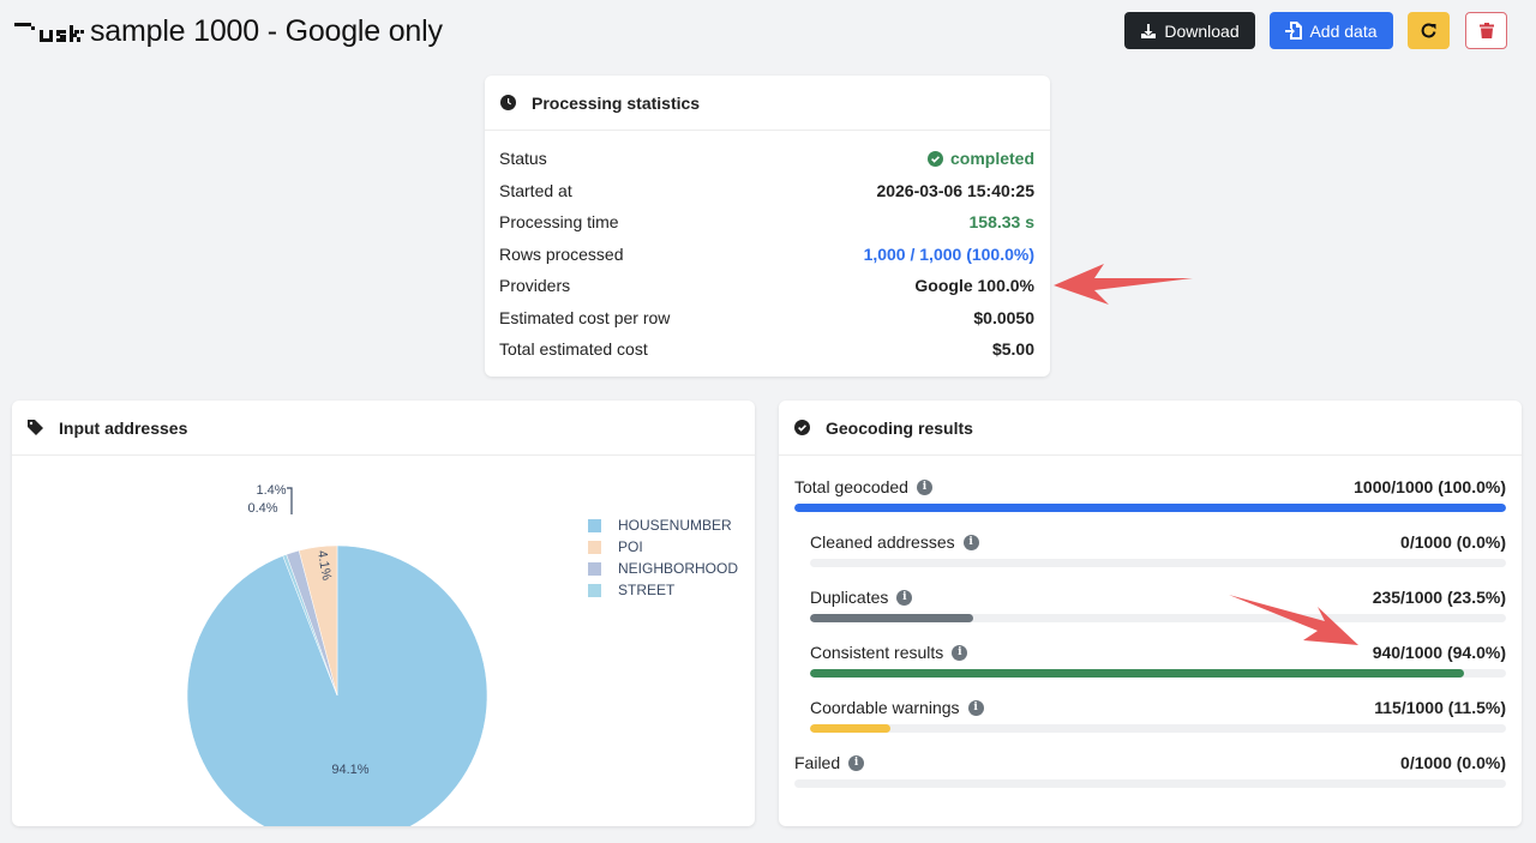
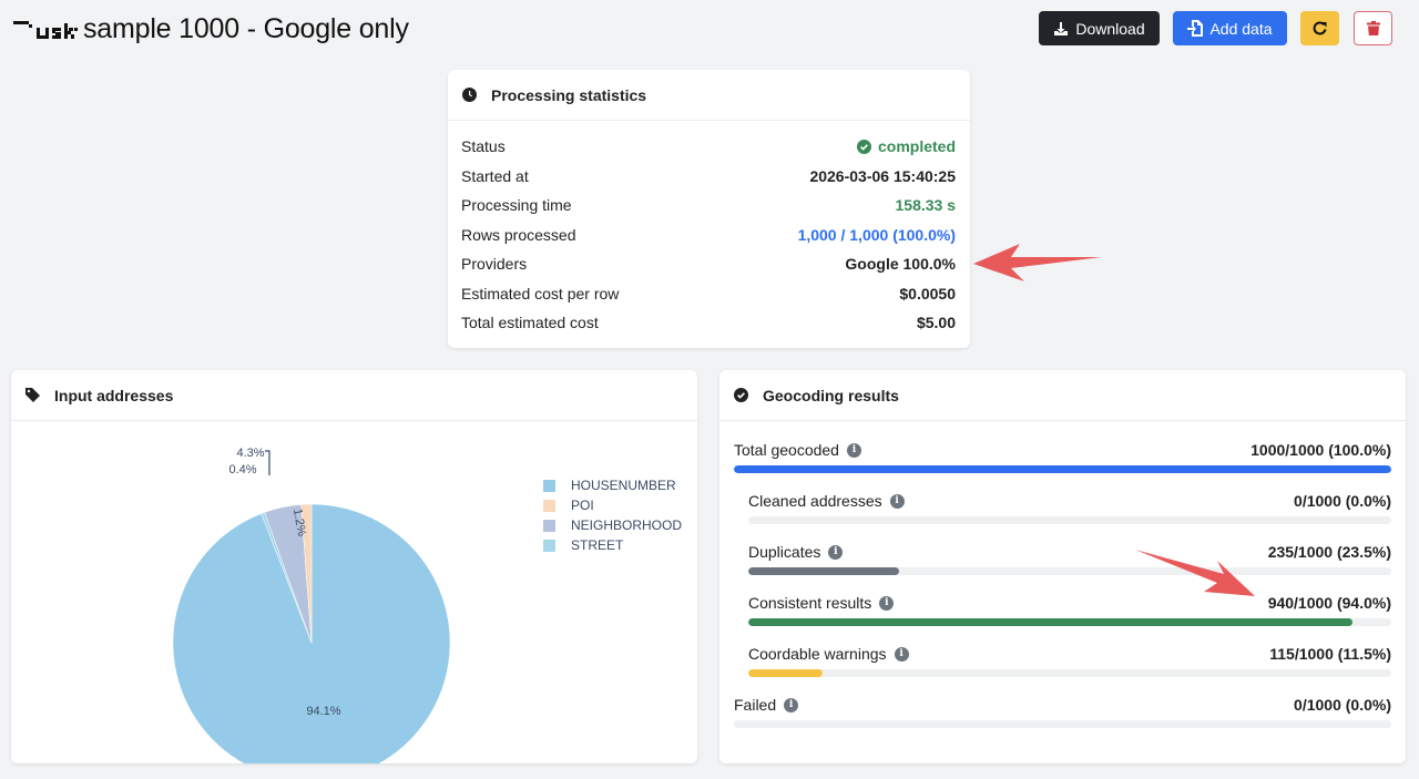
NEIGHBORHOOD: 1.4% -> 4.3%
POI: 4.1% -> 1.2%
